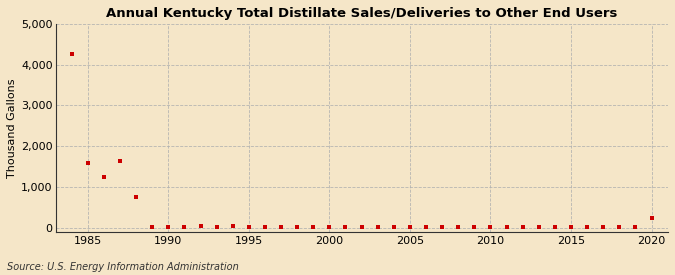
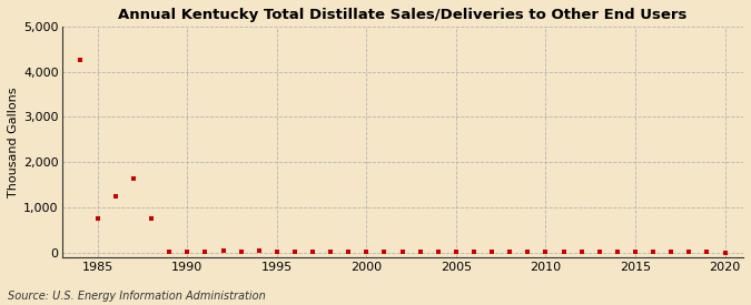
1985: 1,600 -> 750
2020: 250 -> 0
